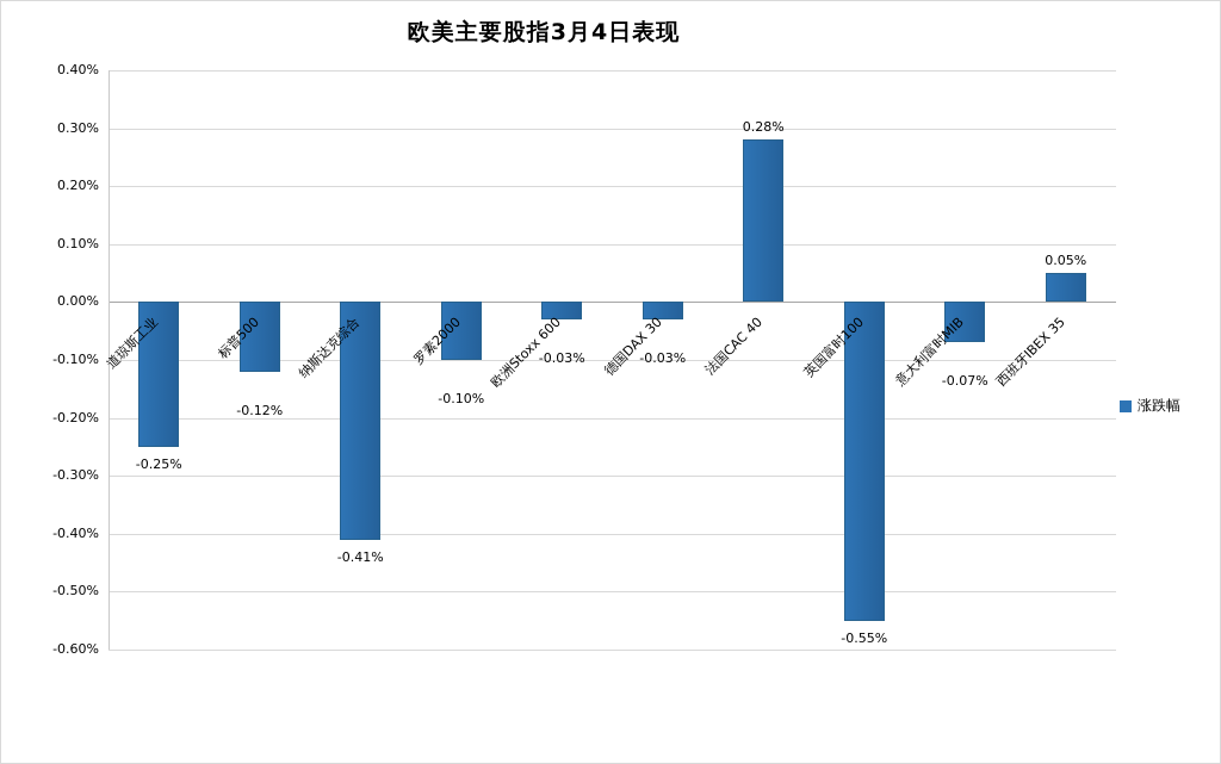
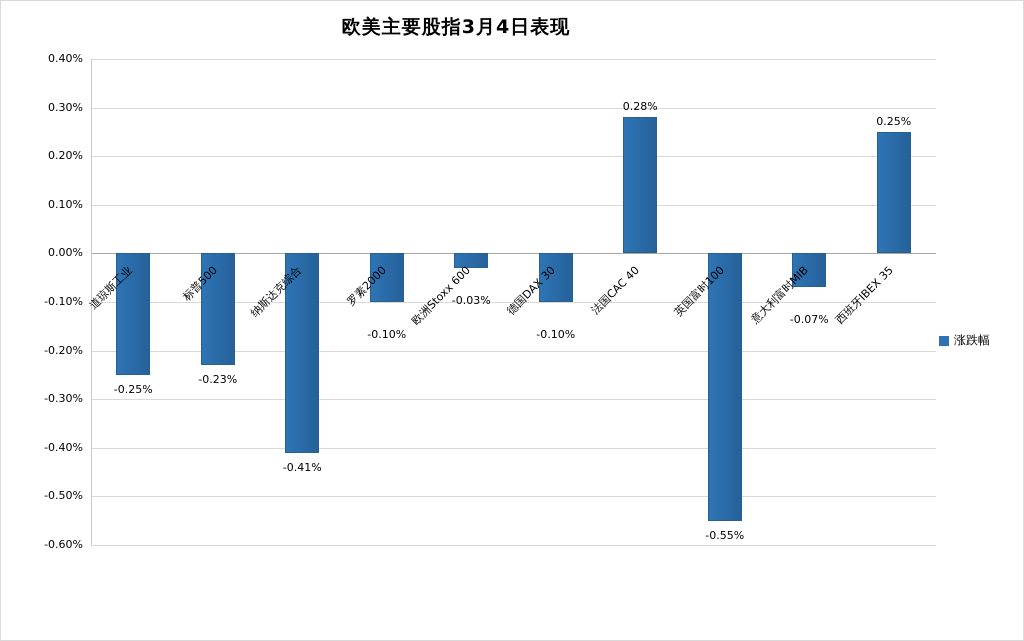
标普500: -0.12% -> -0.23%
德国DAX 30: -0.03% -> -0.10%
西班牙IBEX 35: 0.05% -> 0.25%
